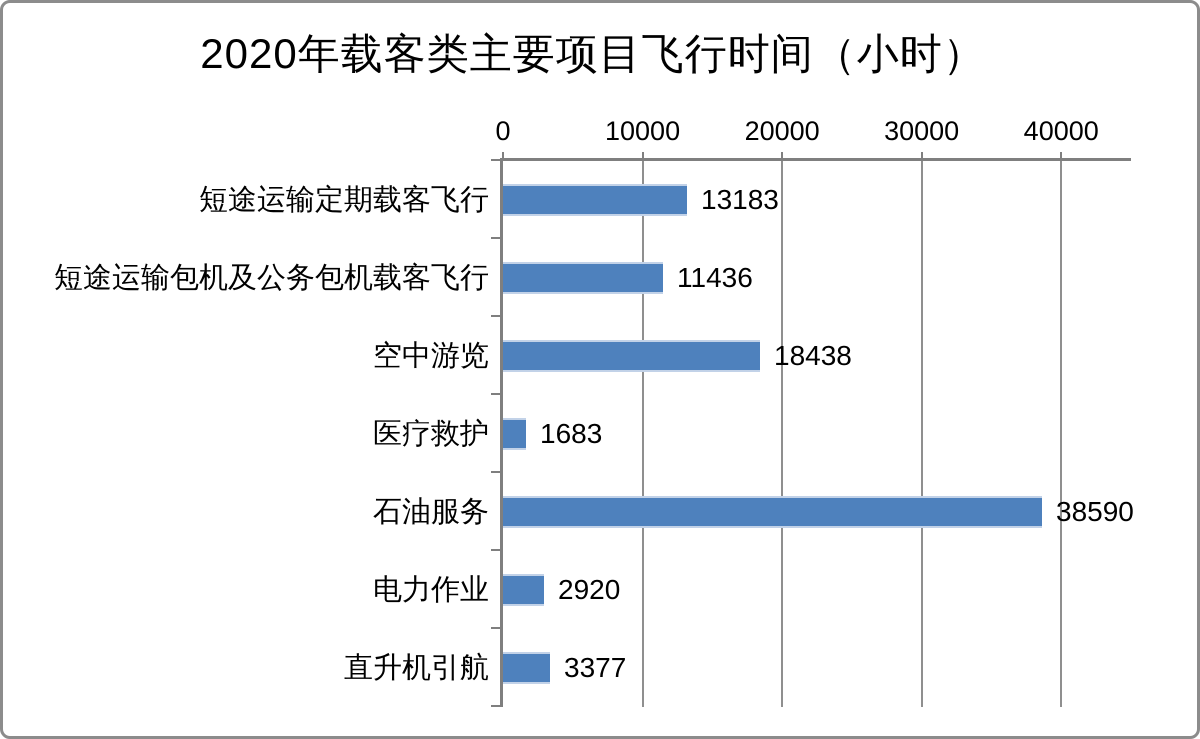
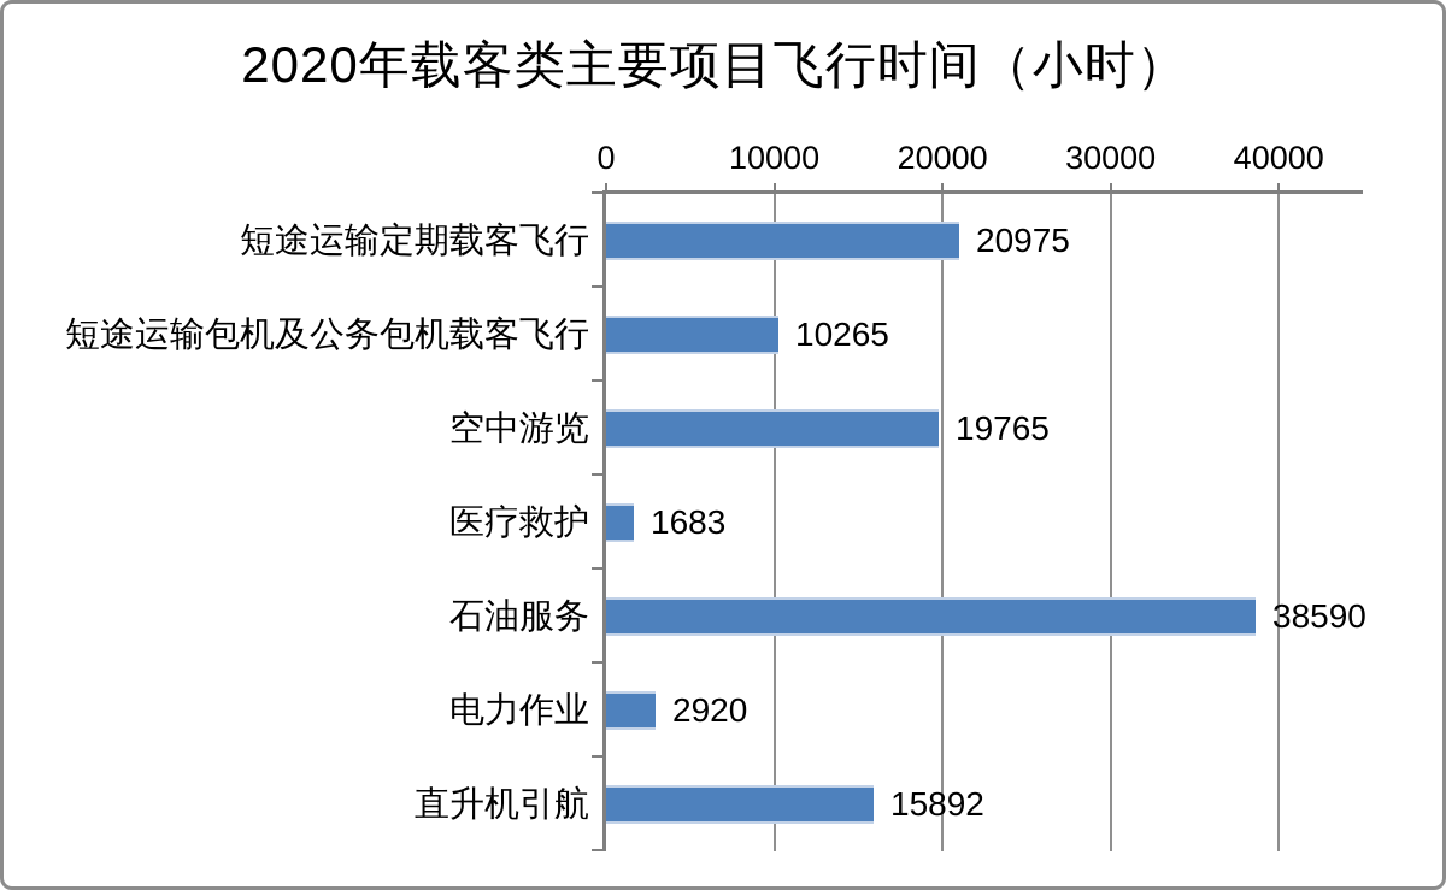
短途运输定期载客飞行: 13183 -> 20975
短途运输包机及公务包机载客飞行: 11436 -> 10265
空中游览: 18438 -> 19765
直升机引航: 3377 -> 15892
